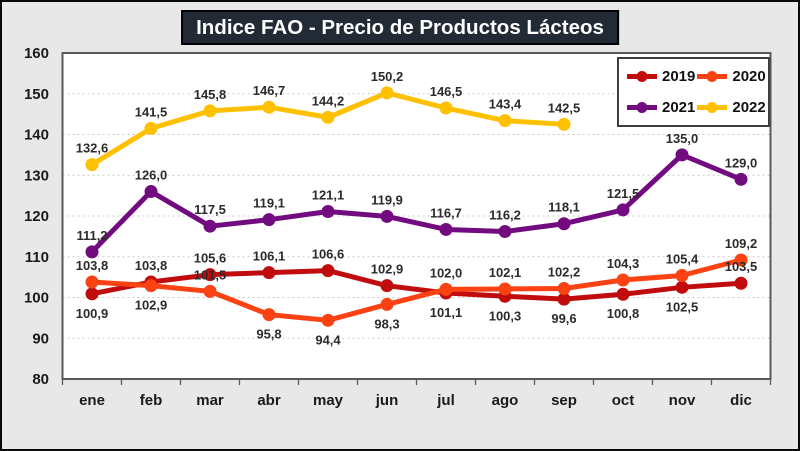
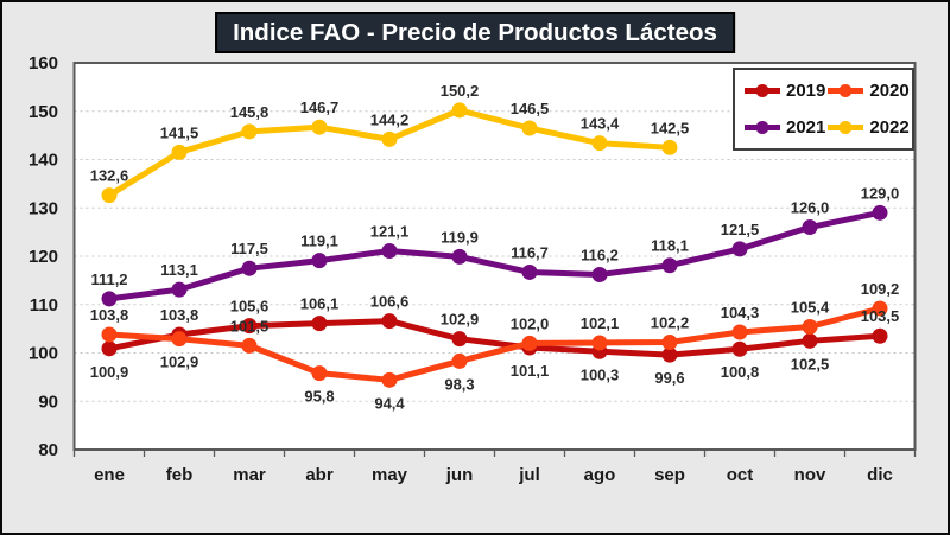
2021/feb: 126,0 -> 113,1
2021/nov: 135,0 -> 126,0
